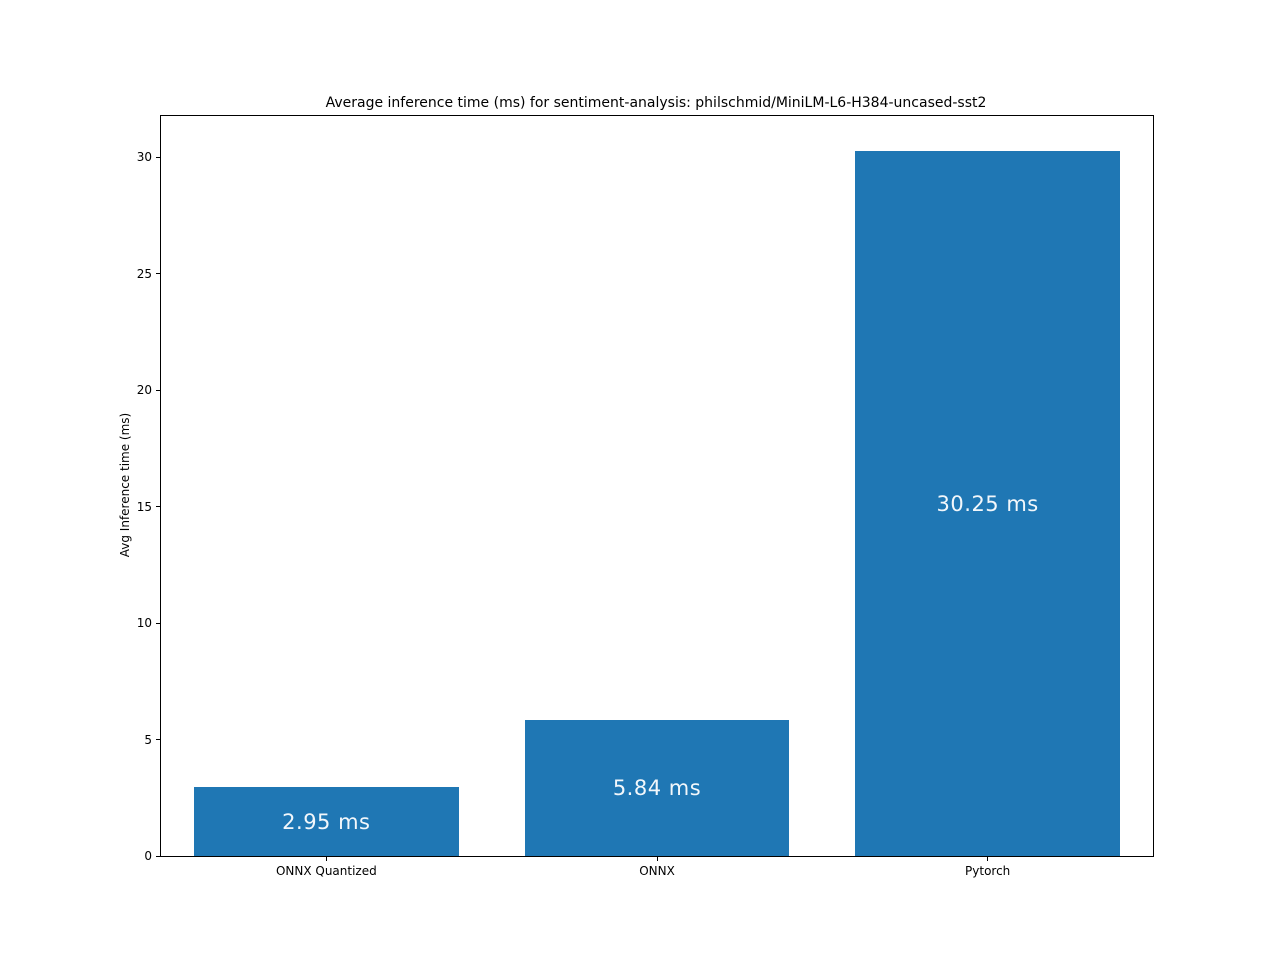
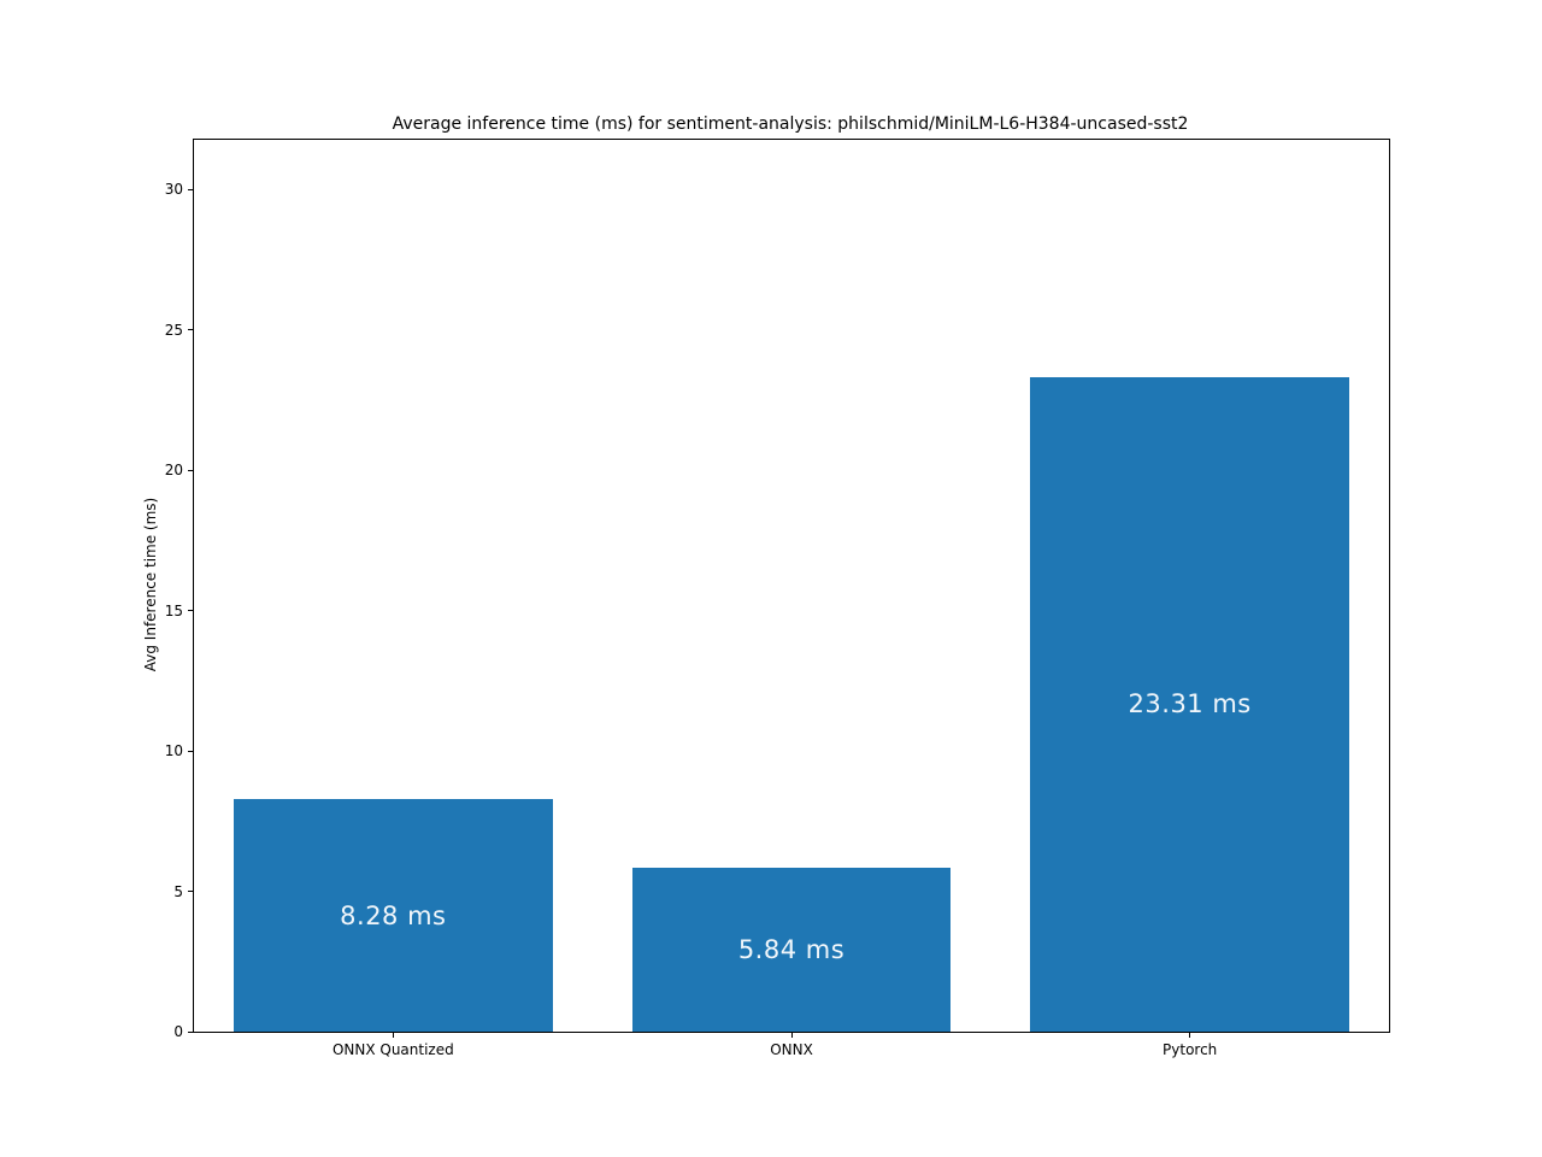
ONNX Quantized: 2.95 -> 8.28
Pytorch: 30.25 -> 23.31
